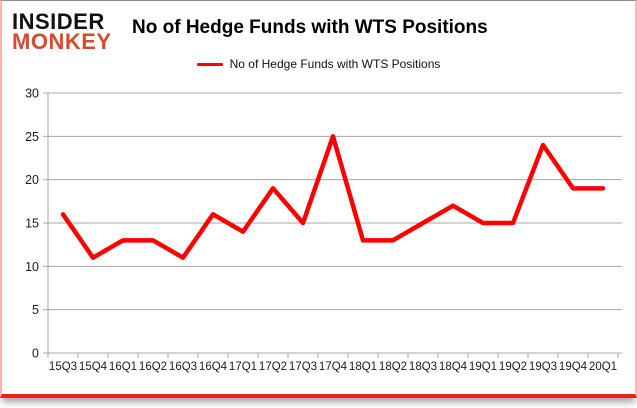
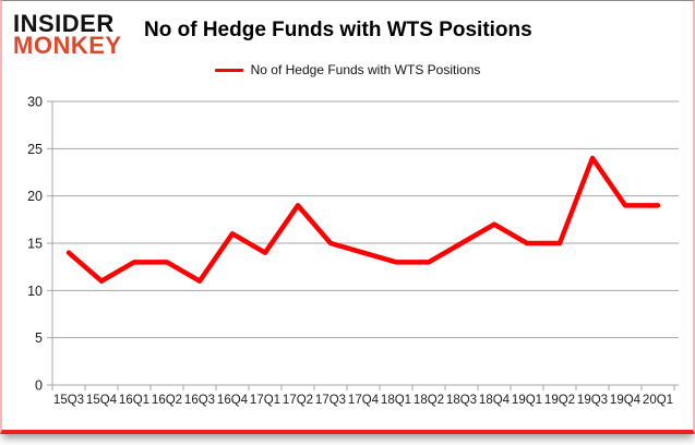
15Q3: 16 -> 14
17Q4: 25 -> 14
